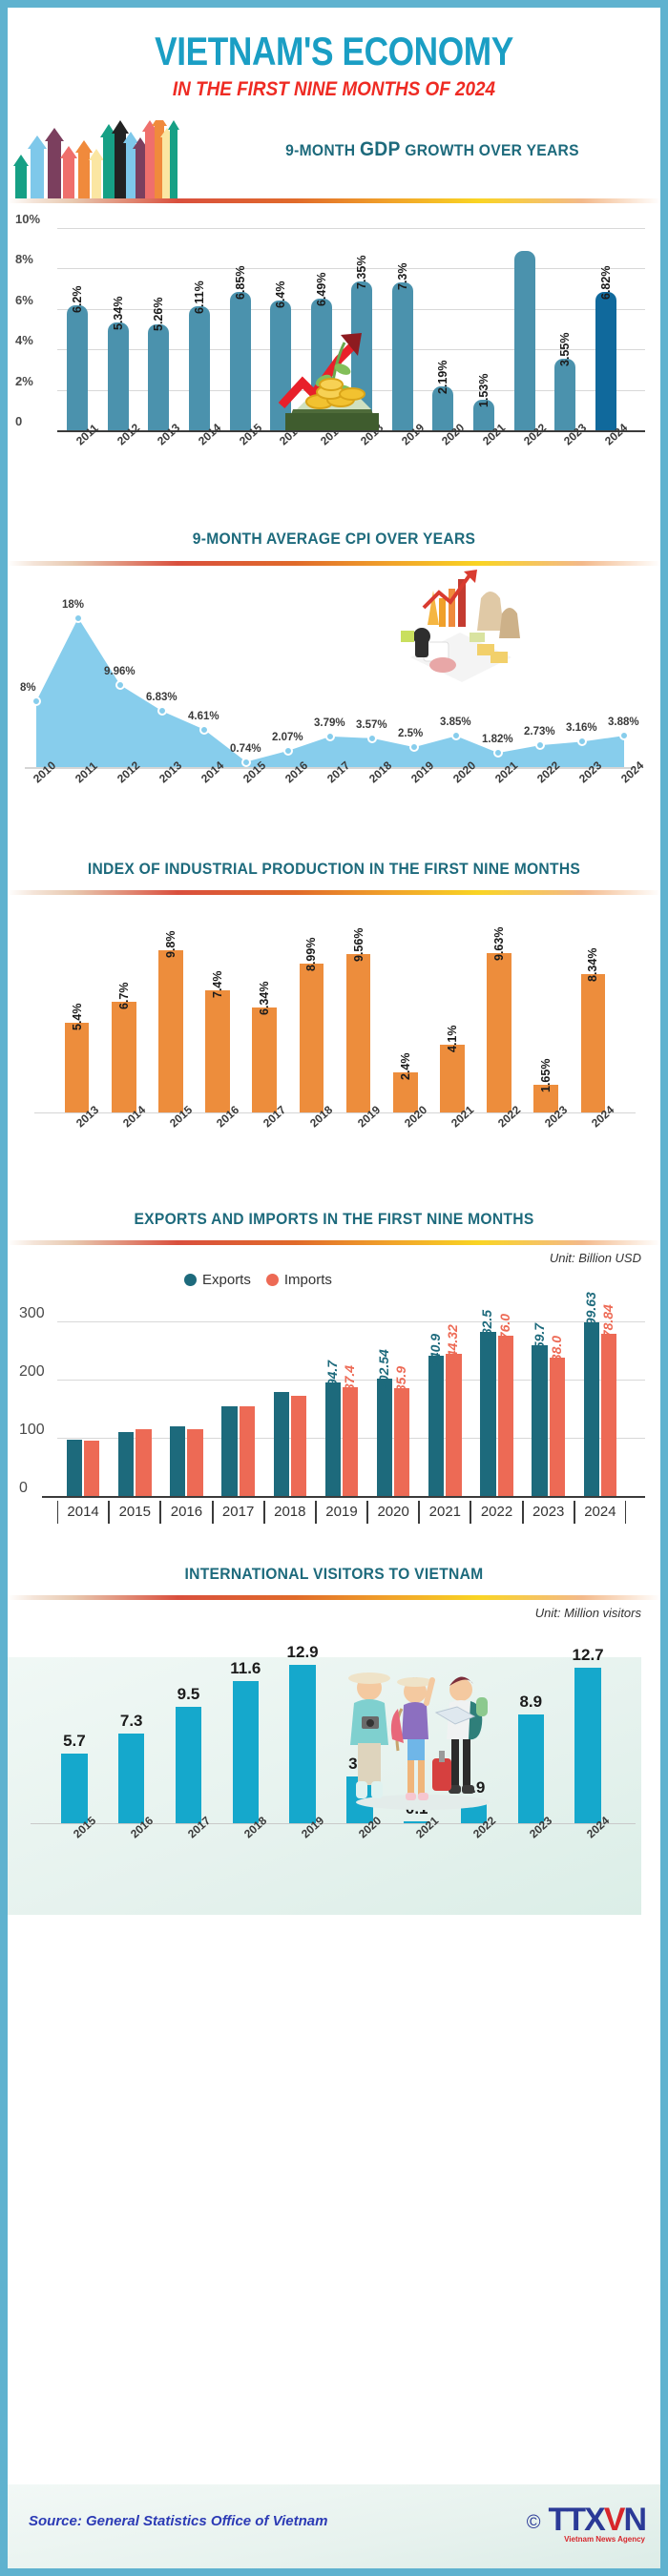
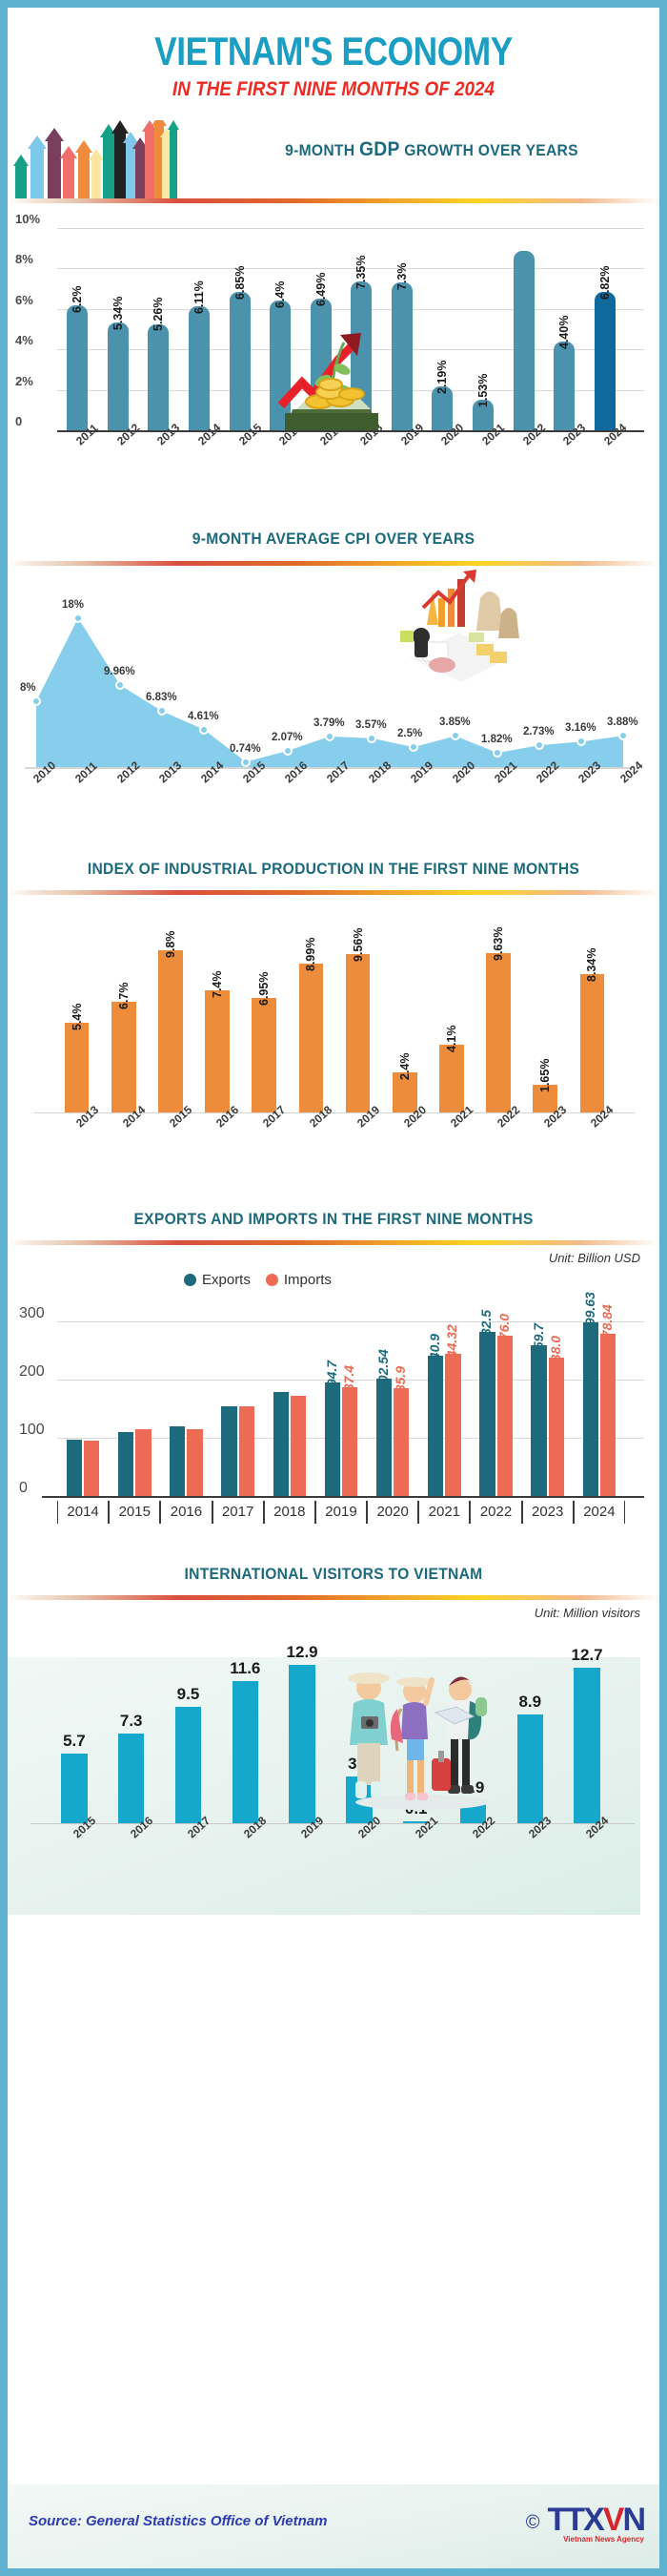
9-MONTH GDP GROWTH OVER YEARS/2023: 3.55% -> 4.40%
INDEX OF INDUSTRIAL PRODUCTION IN THE FIRST NINE MONTHS/2017: 6.34% -> 6.95%
